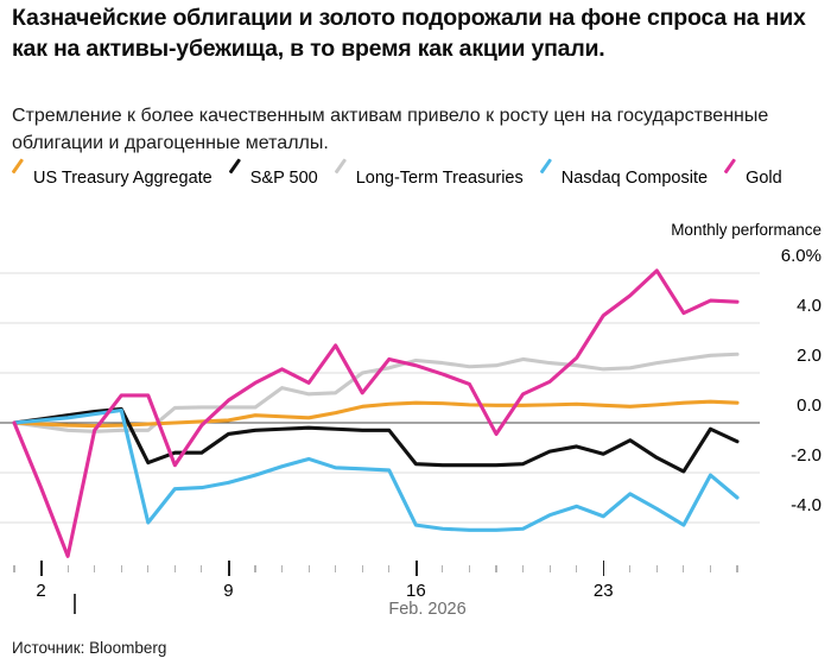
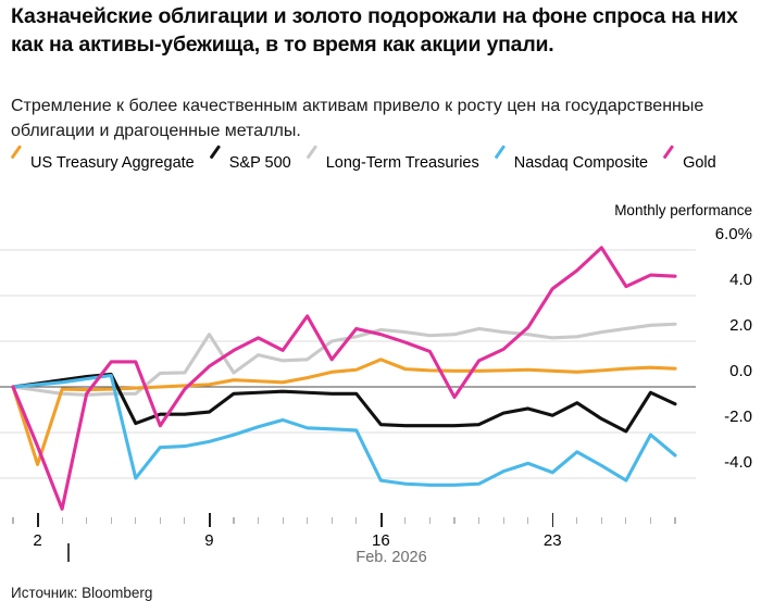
US Treasury Aggregate/2: -0.1% -> -3.4%
S&P 500/9: -0.5% -> -1.1%
Long-Term Treasuries/9: 0.6% -> 2.3%
US Treasury Aggregate/16: 0.8% -> 1.2%
